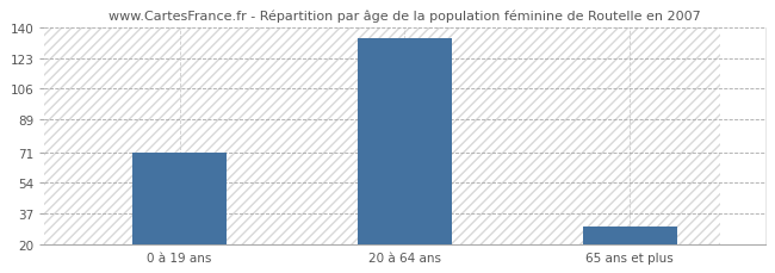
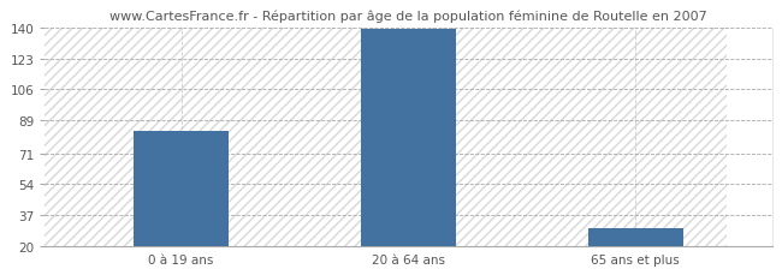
0 à 19 ans: 71 -> 83
20 à 64 ans: 134 -> 139
